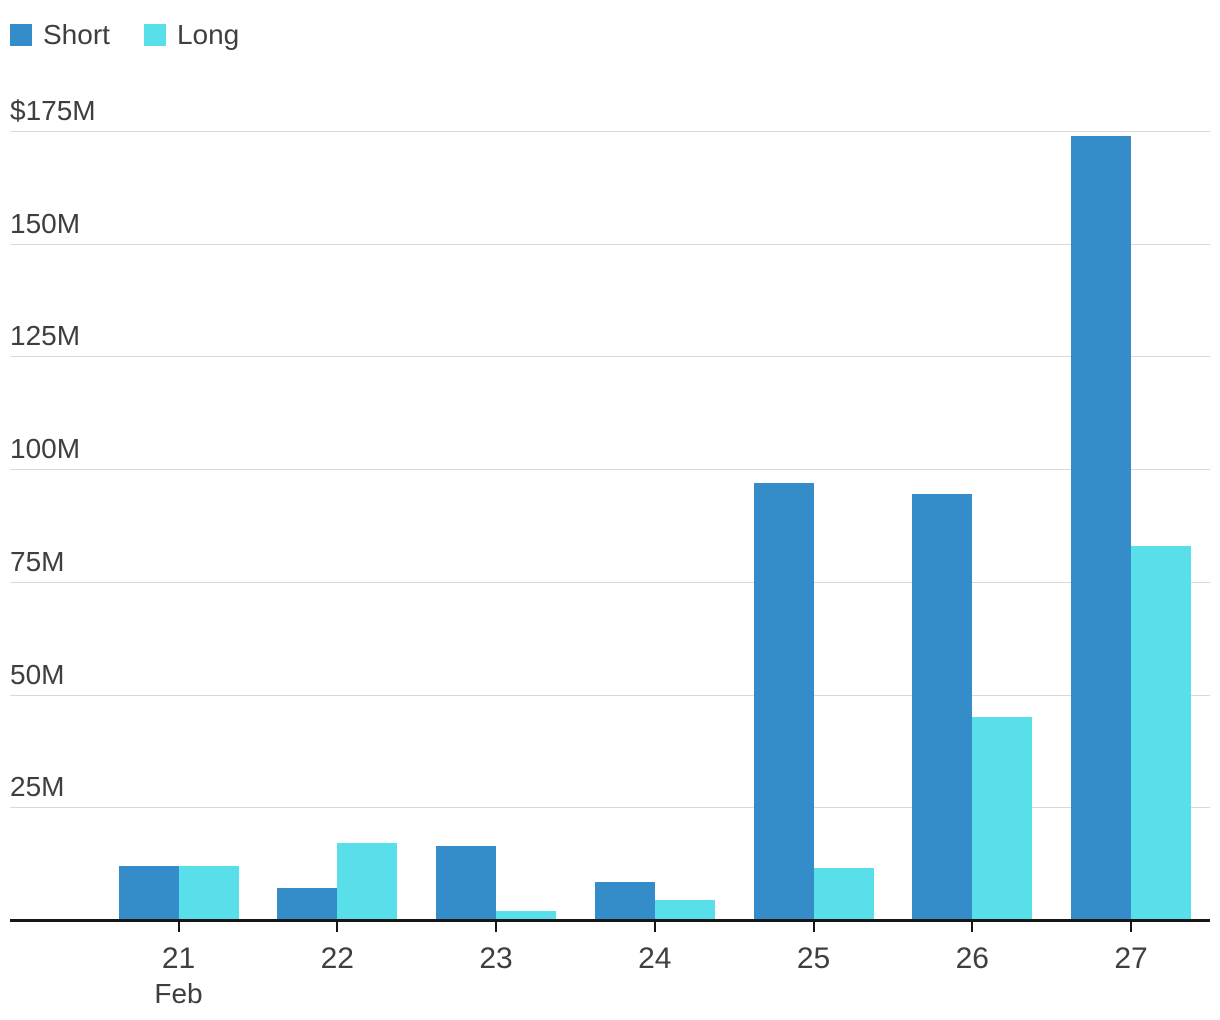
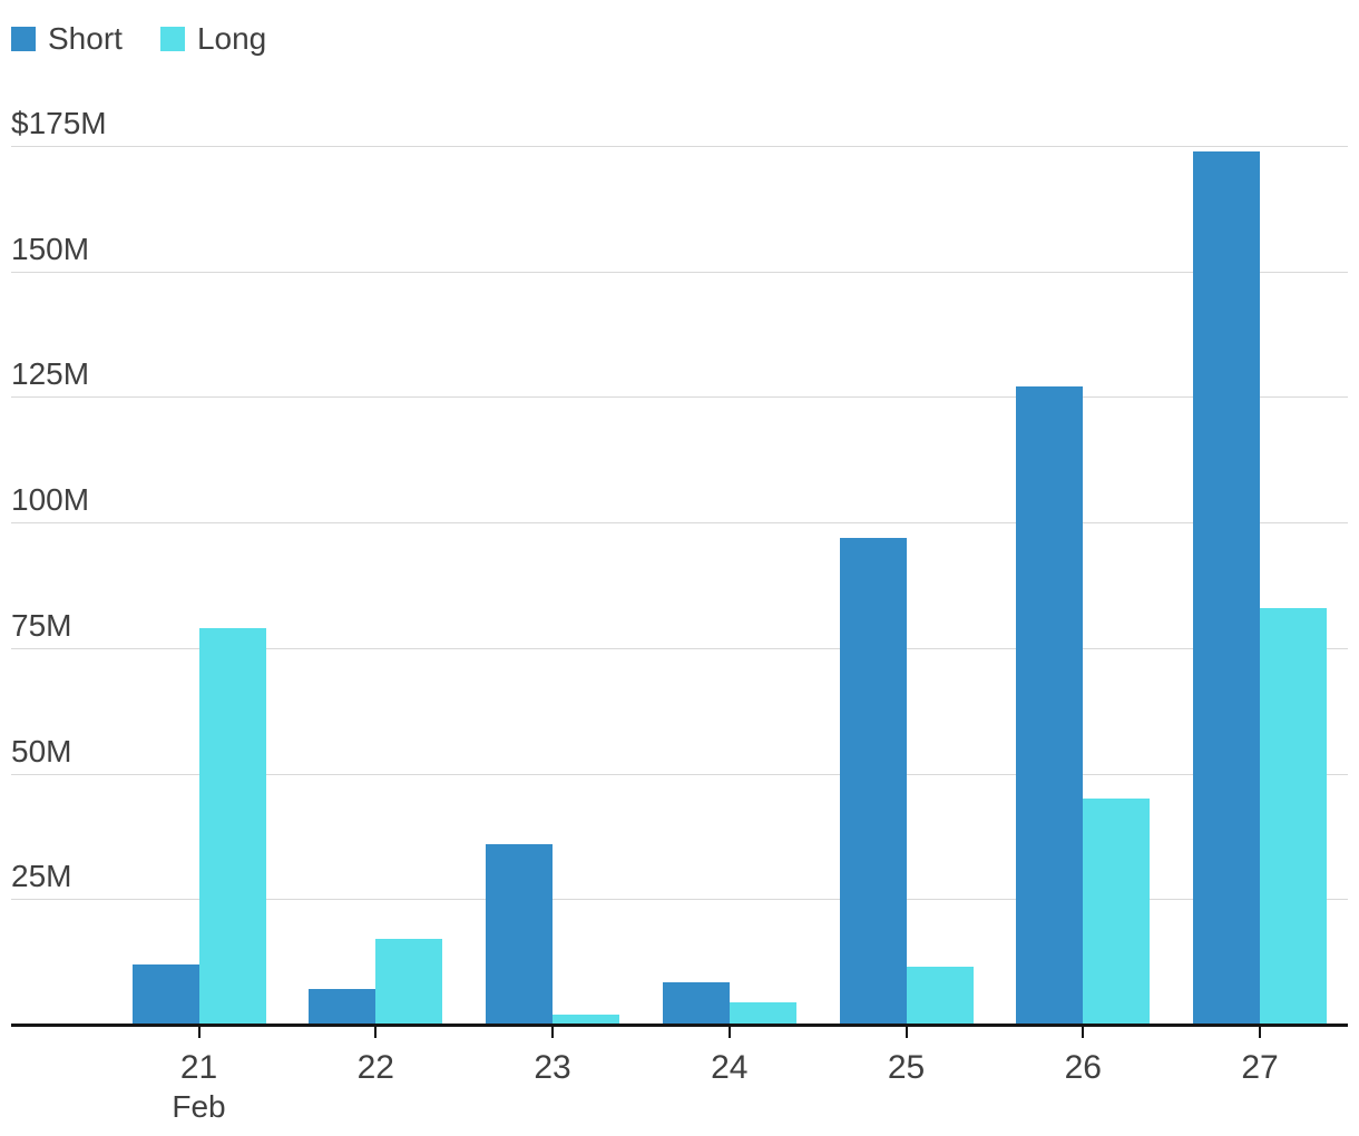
Long/21: $12M -> $79M
Short/23: $16M -> $36M
Short/26: $94M -> $127M
